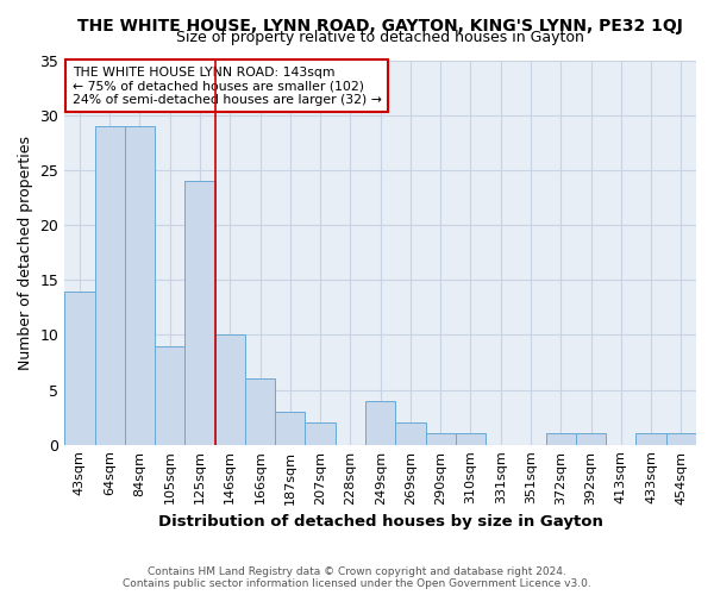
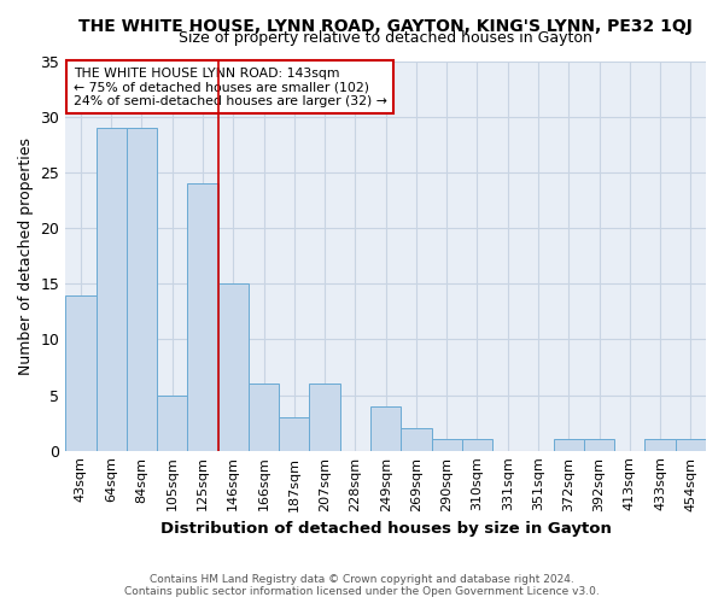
105sqm: 9 -> 5
146sqm: 10 -> 15
207sqm: 2 -> 6
